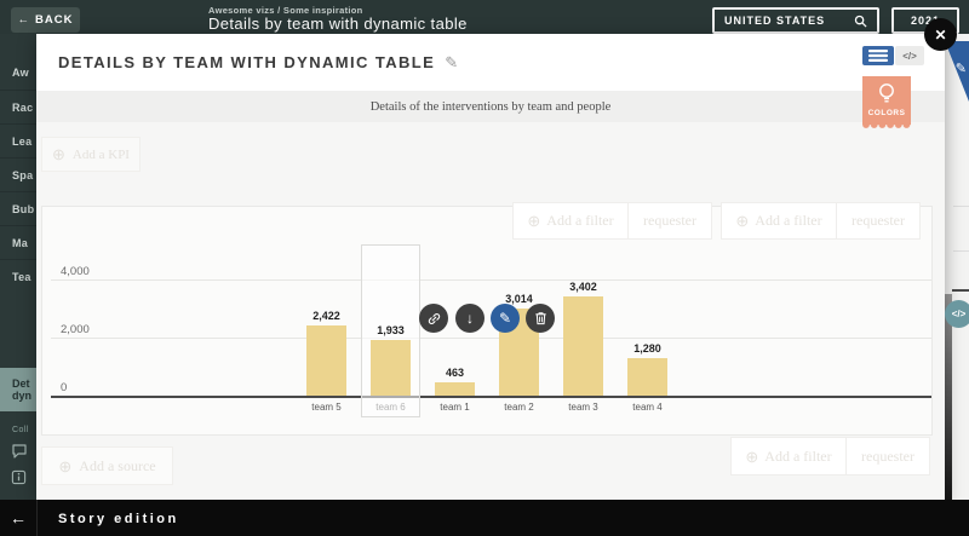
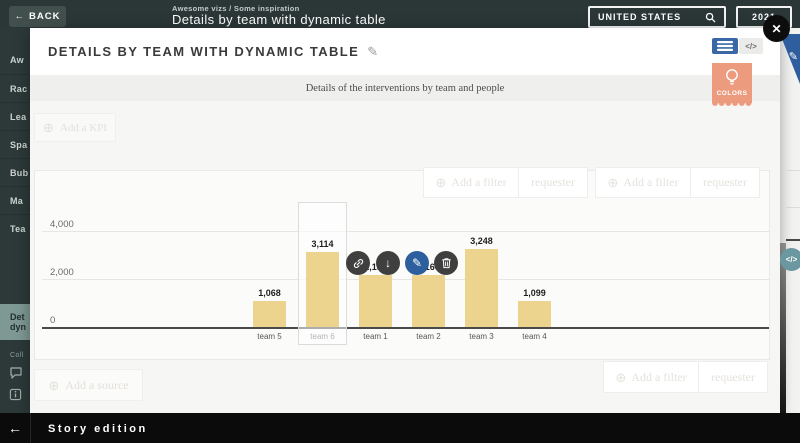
team 5: 2,422 -> 1,068
team 6: 1,933 -> 3,114
team 1: 463 -> 2,183
team 2: 3,014 -> 2,166
team 3: 3,402 -> 3,248
team 4: 1,280 -> 1,099
